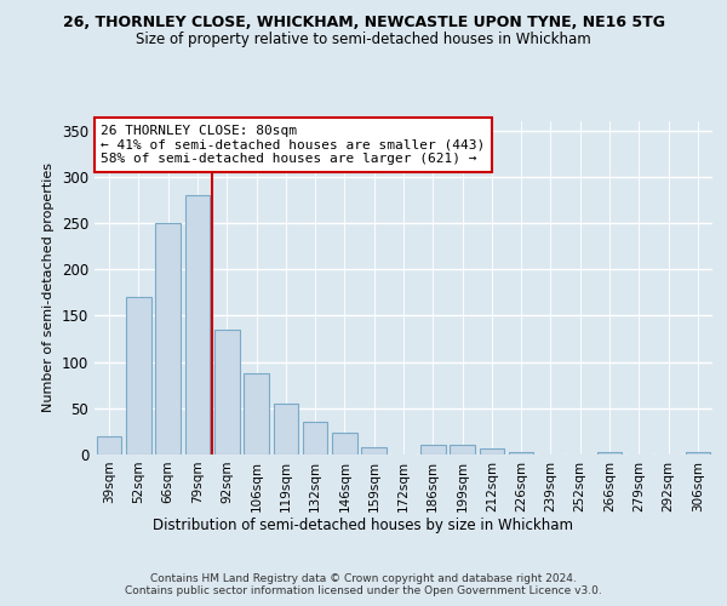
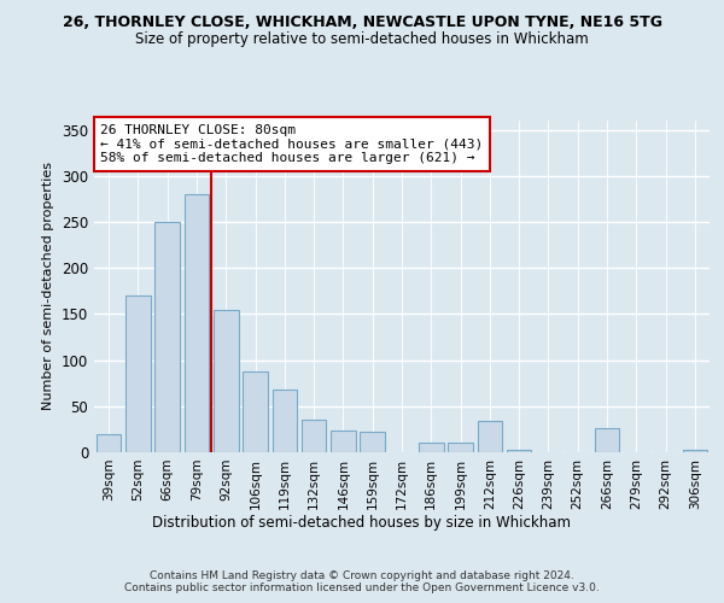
92sqm: 135 -> 154
119sqm: 55 -> 68
159sqm: 8 -> 22
212sqm: 7 -> 34
266sqm: 2 -> 26
